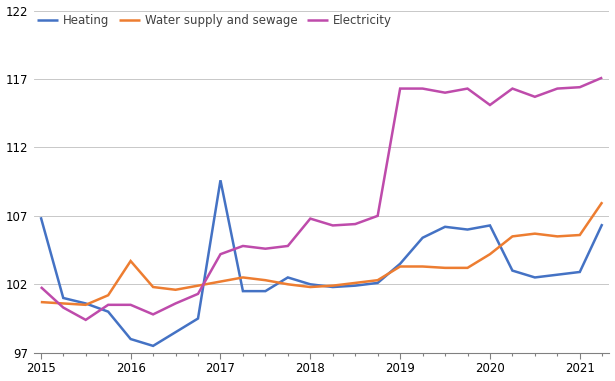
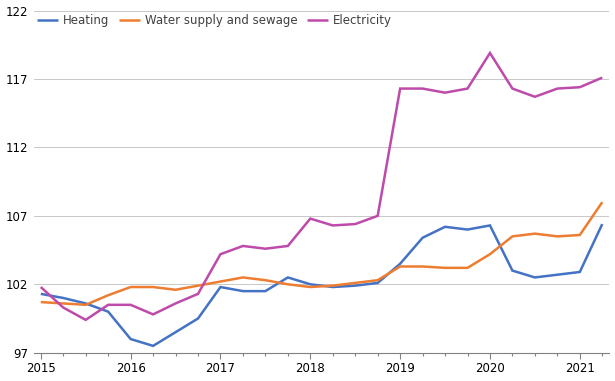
Heating/2015: 106.9 -> 101.3
Water supply and sewage/2016: 103.7 -> 101.8
Heating/2017: 109.6 -> 101.8
Electricity/2020: 115.1 -> 118.9
